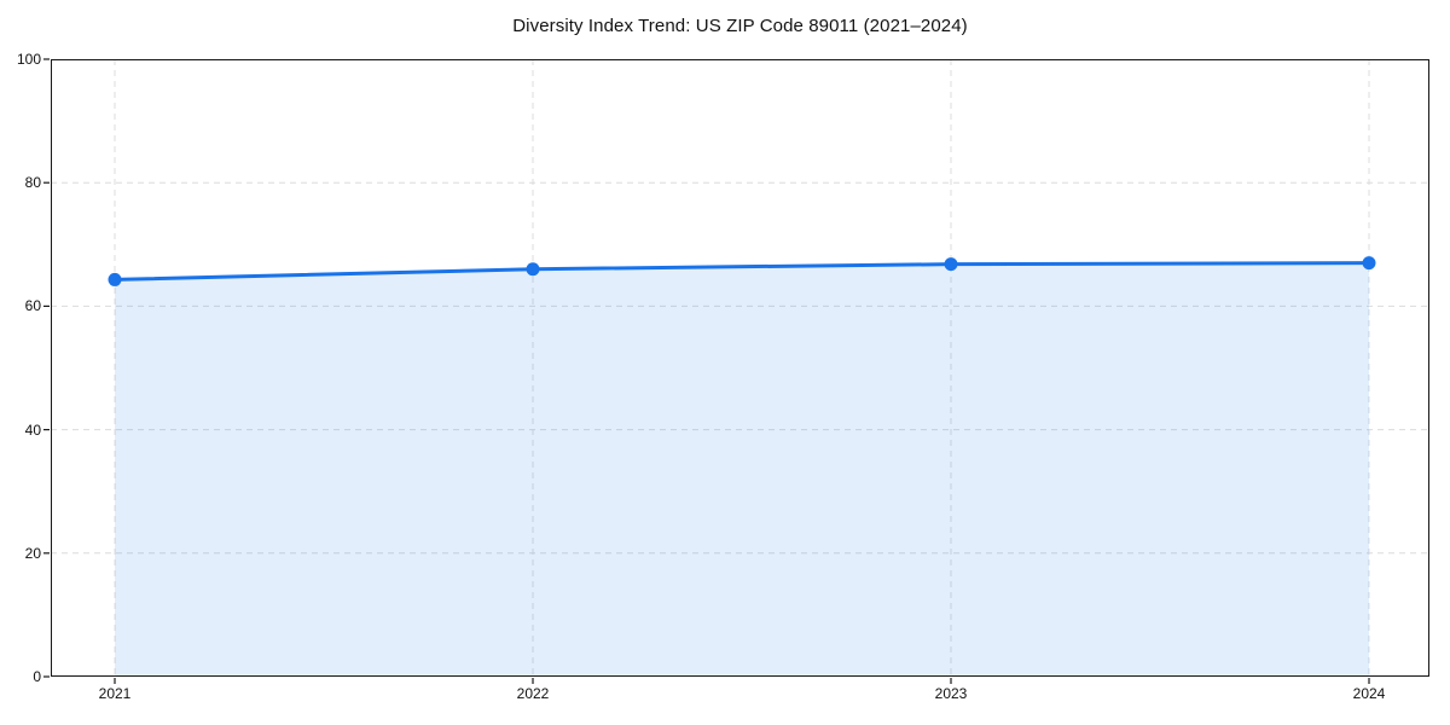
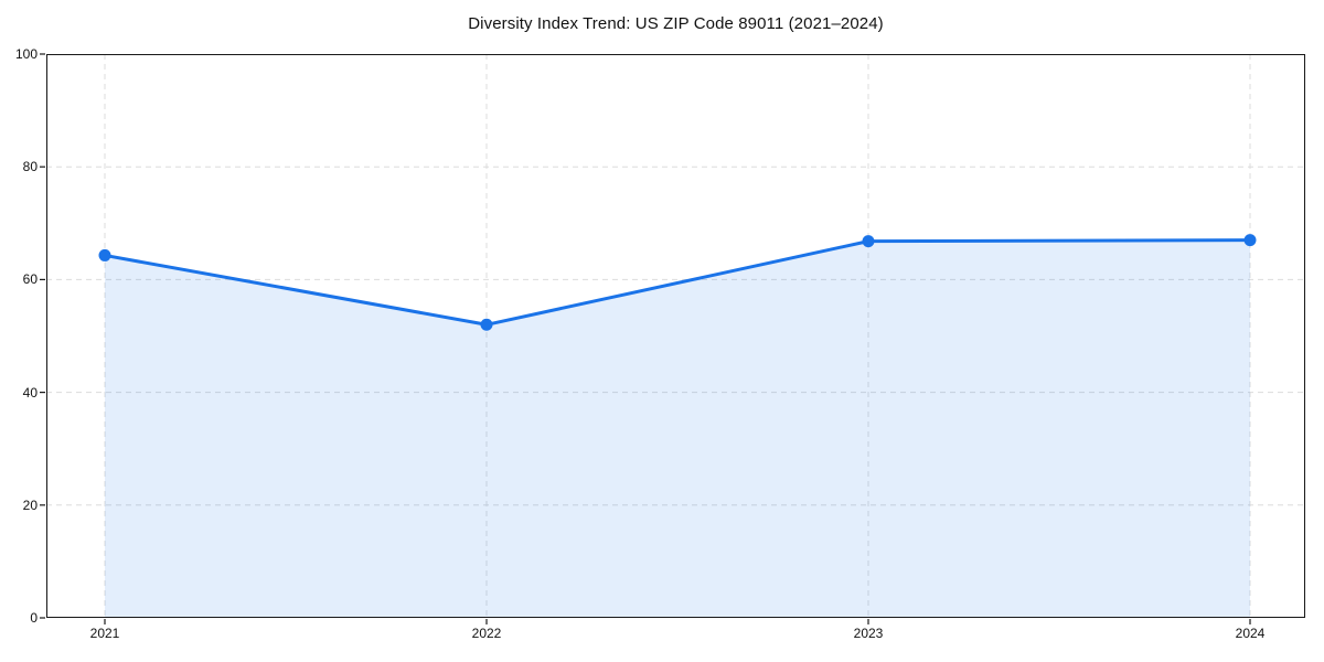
2022: 66 -> 52
